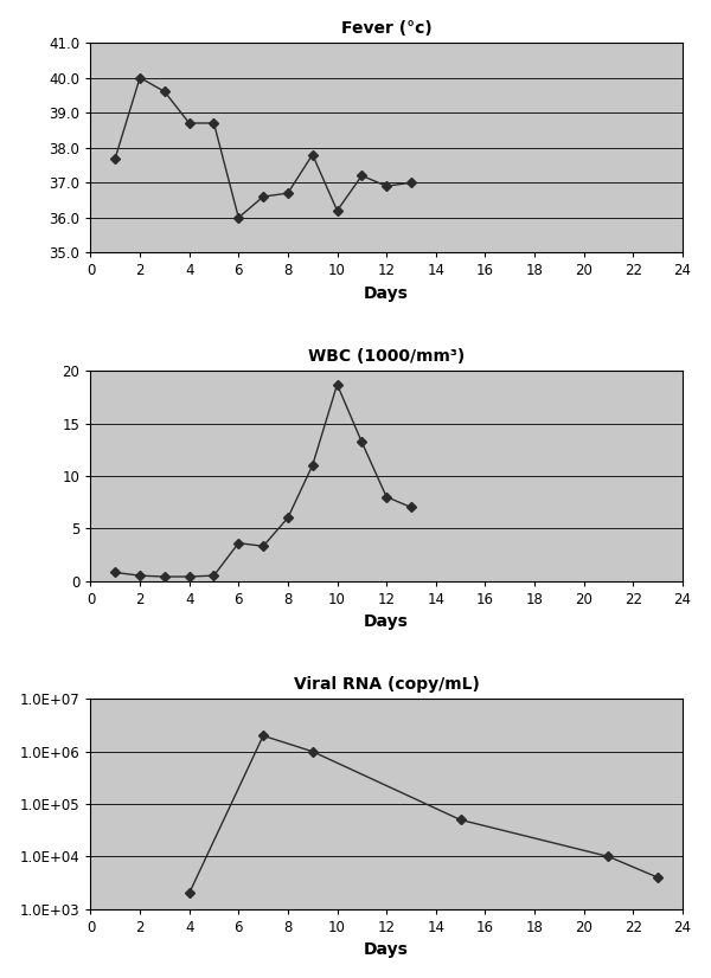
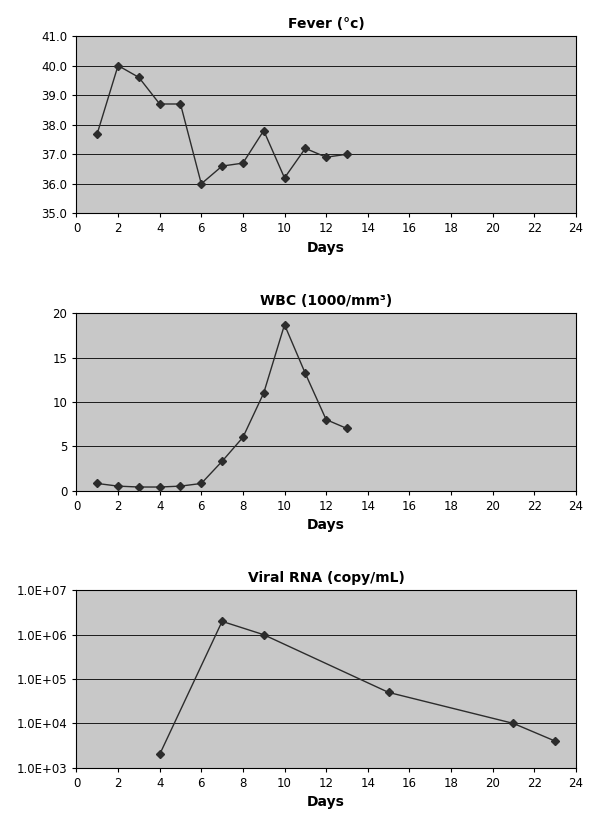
WBC (1000/mm³)/6: 3.6 -> 0.8
